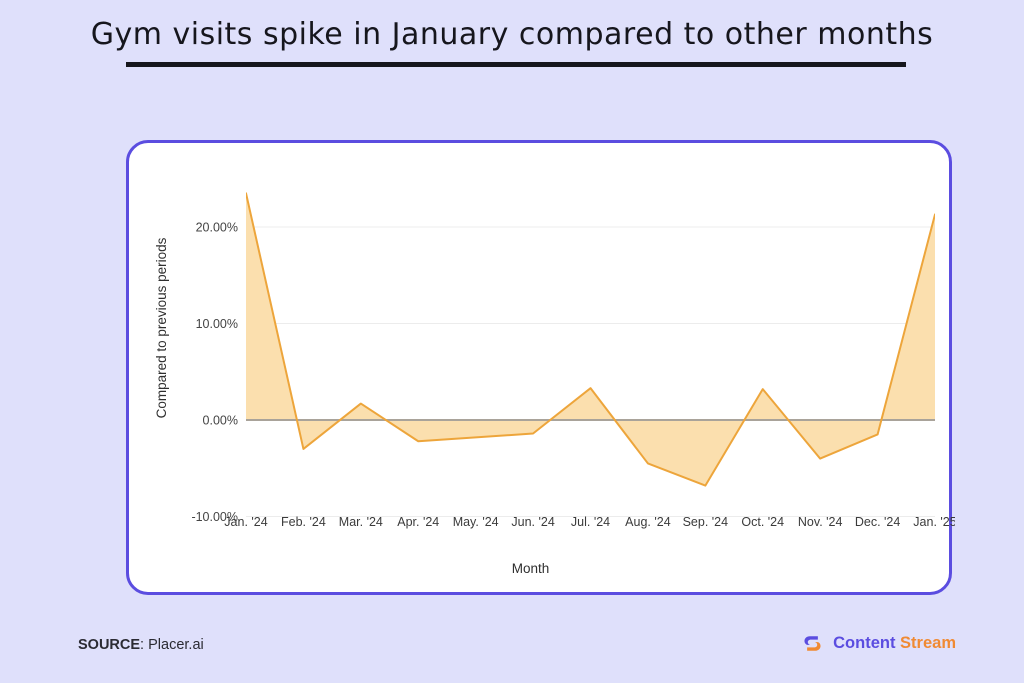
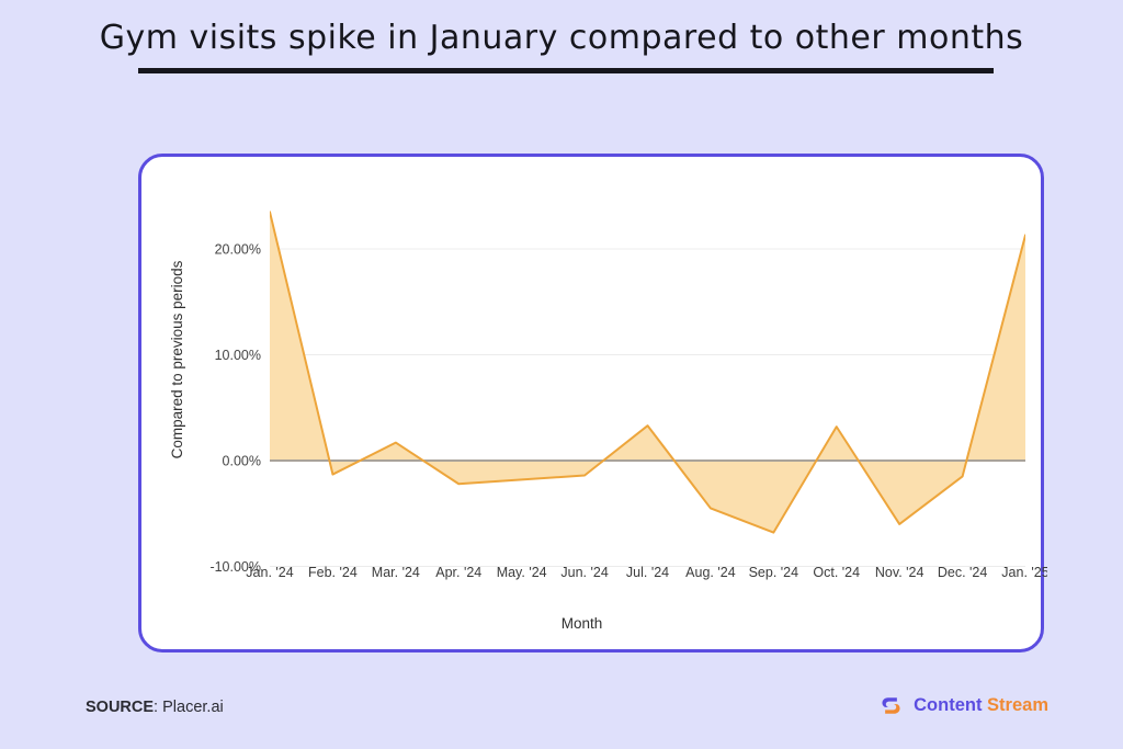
Feb. '24: -3% -> -1%
Nov. '24: -4% -> -6%
